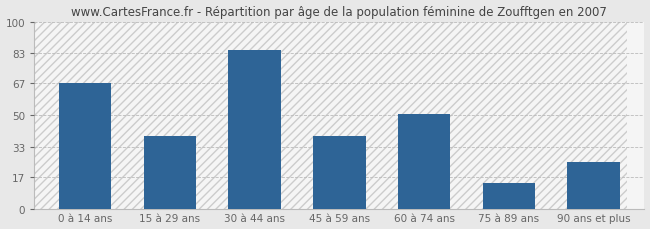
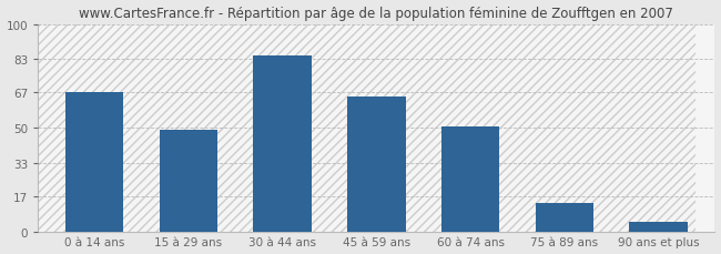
15 à 29 ans: 39 -> 49
45 à 59 ans: 39 -> 65
90 ans et plus: 25 -> 5
